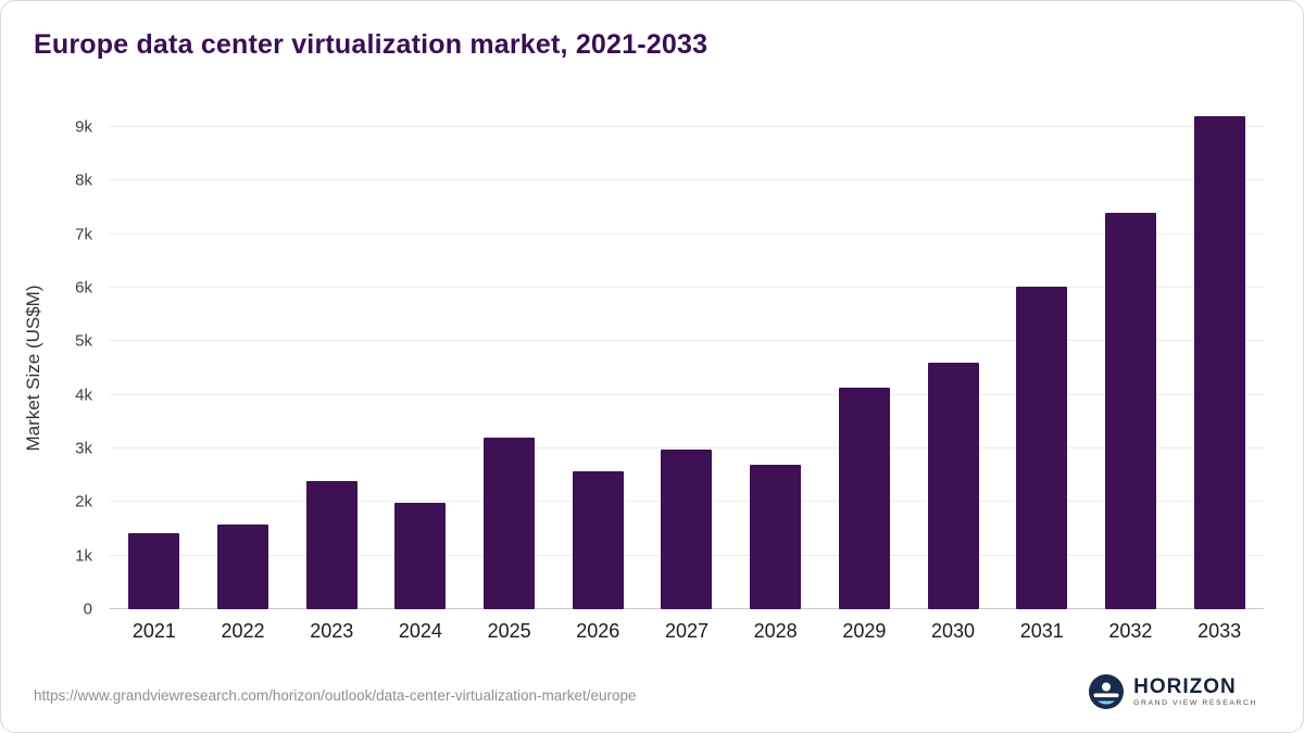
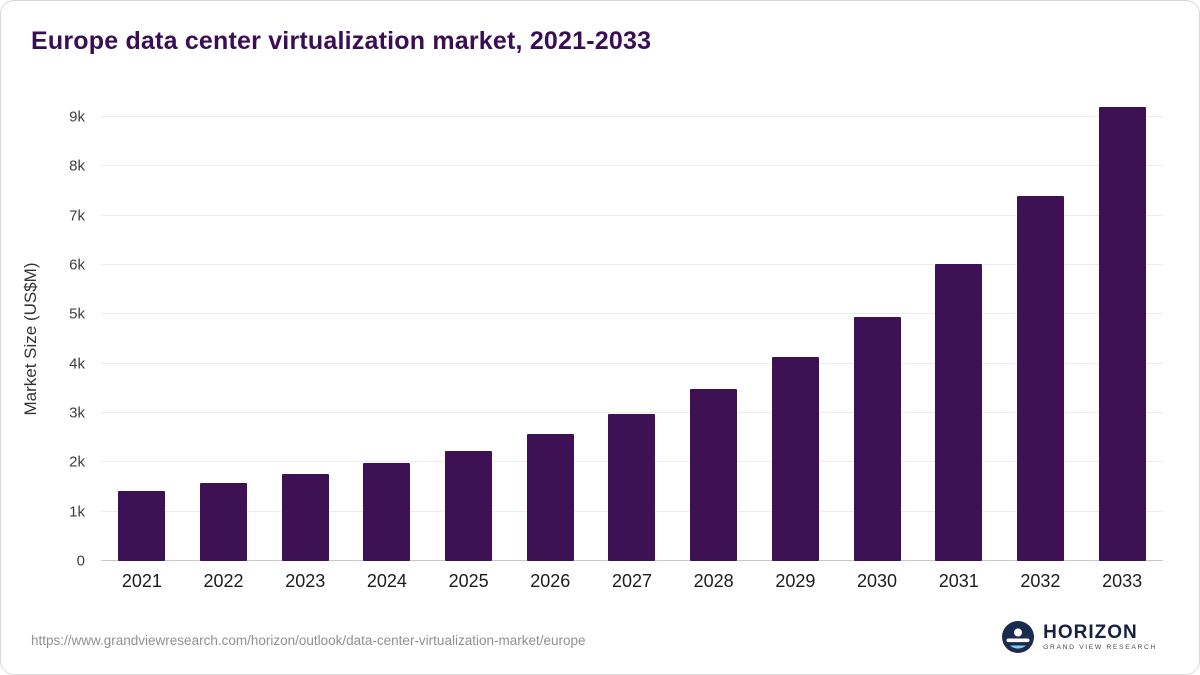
2023: 2.4k -> 1.8k
2025: 3.2k -> 2.2k
2028: 2.7k -> 3.5k
2030: 4.6k -> 5.0k
